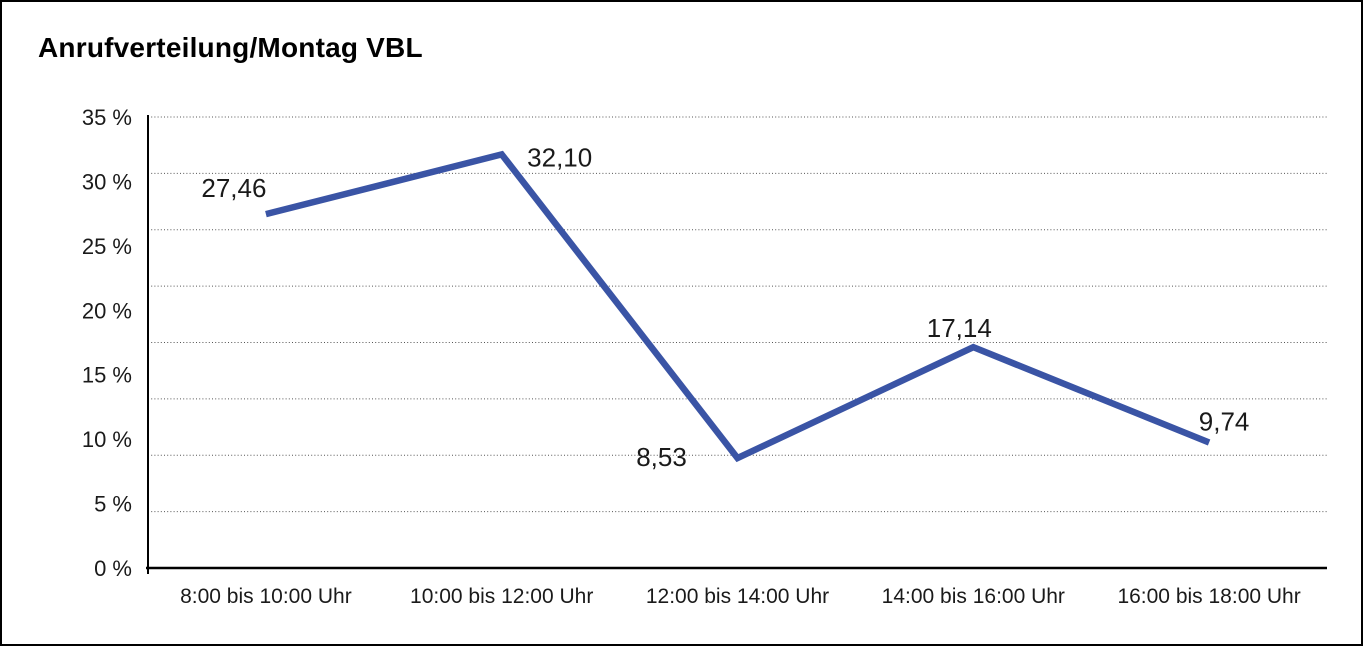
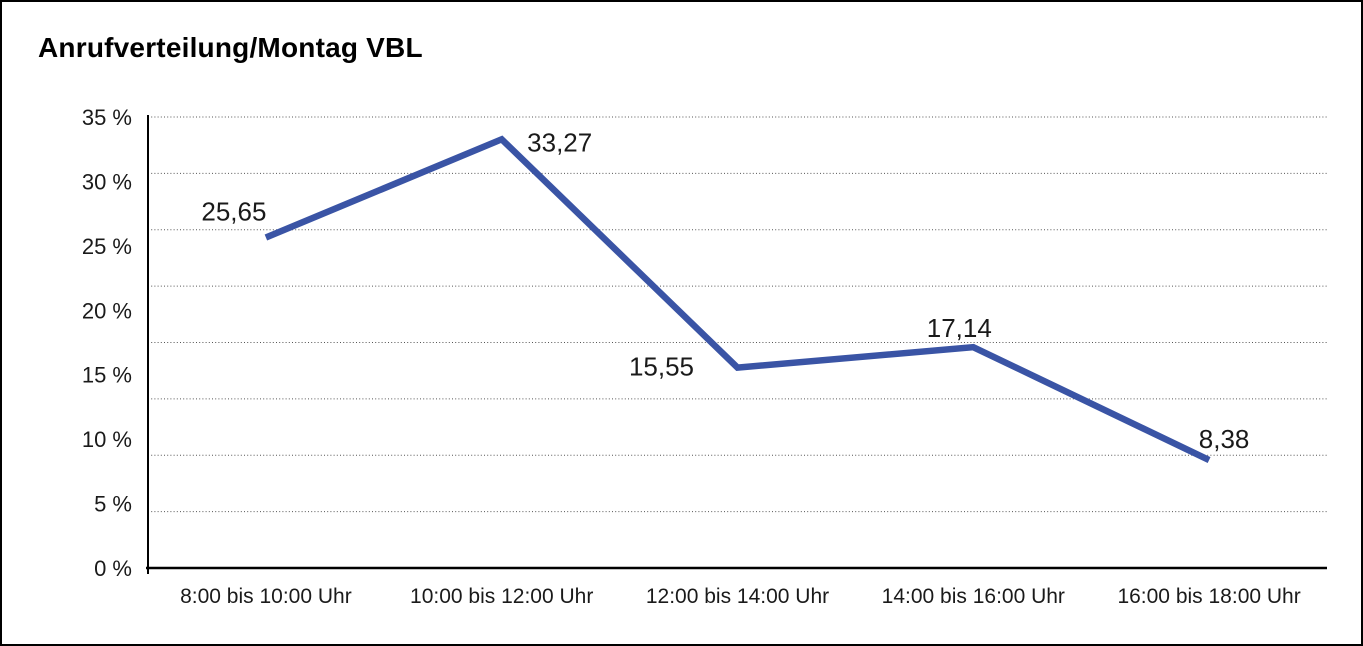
8:00 bis 10:00 Uhr: 27,46 -> 25,65
10:00 bis 12:00 Uhr: 32,10 -> 33,27
12:00 bis 14:00 Uhr: 8,53 -> 15,55
16:00 bis 18:00 Uhr: 9,74 -> 8,38
